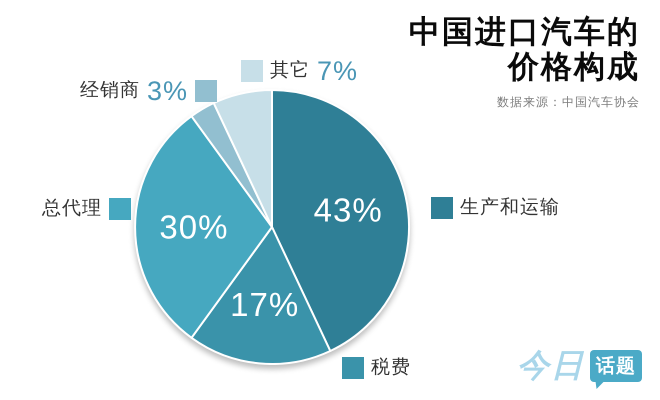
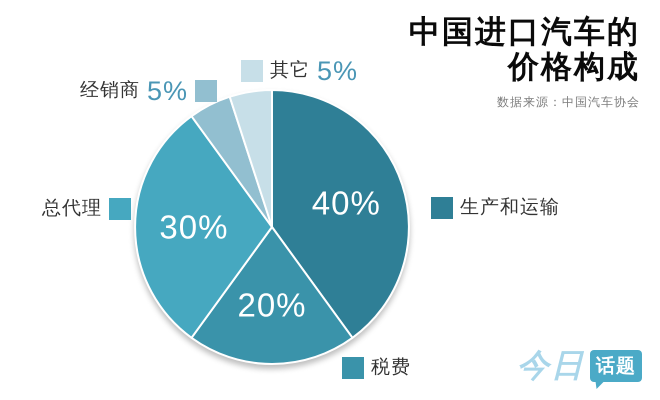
生产和运输: 43% -> 40%
税费: 17% -> 20%
经销商: 3% -> 5%
其它: 7% -> 5%
